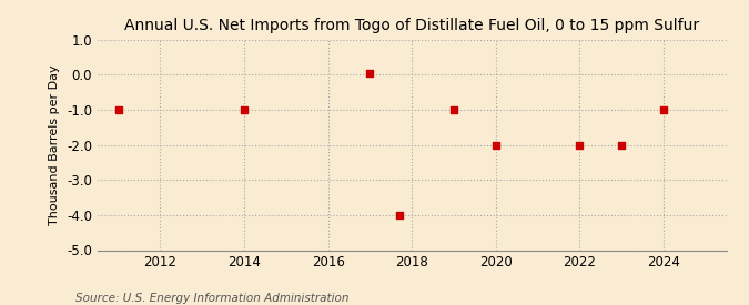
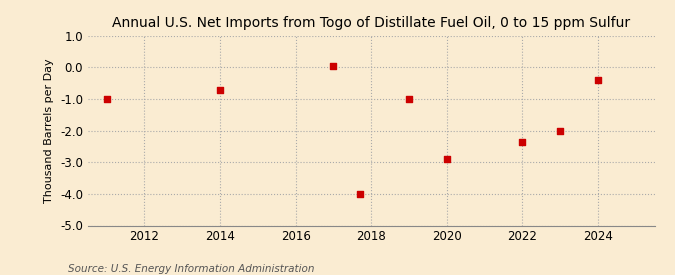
2014: -1.00 -> -0.70
2020: -2.00 -> -2.90
2022: -2.00 -> -2.35
2024: -1.00 -> -0.40
